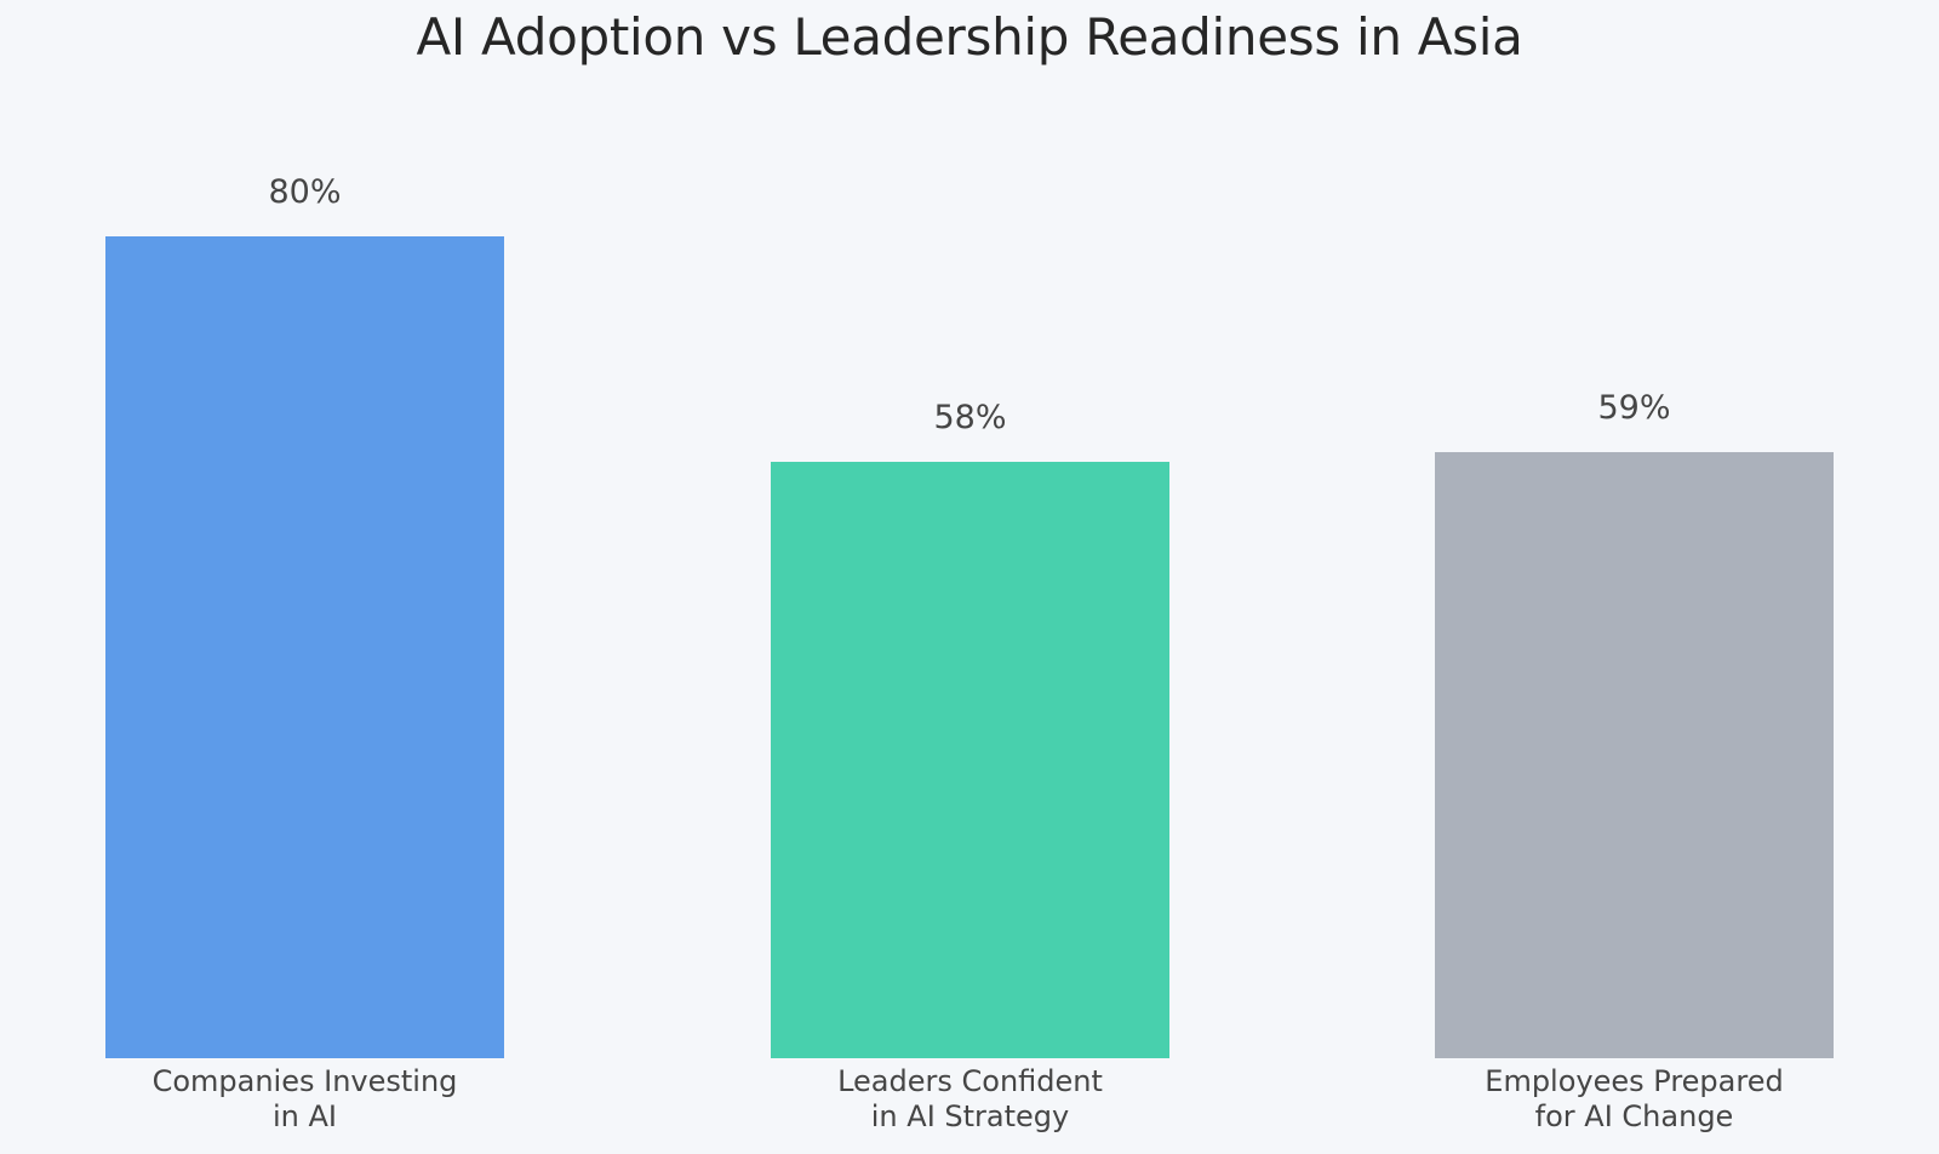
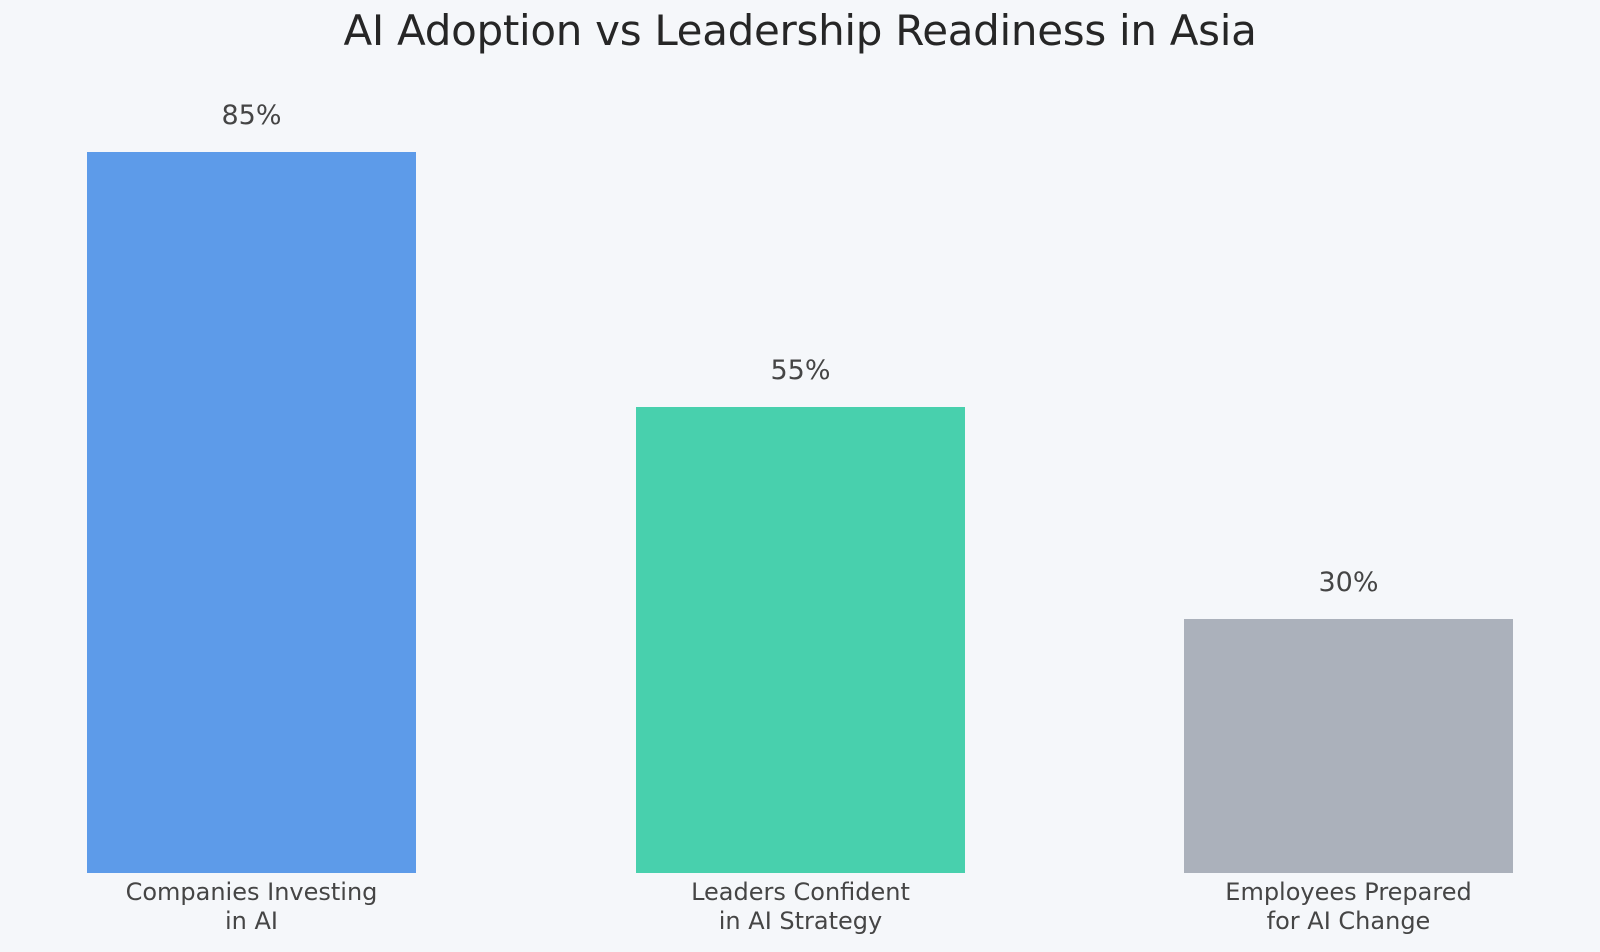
Companies Investing in AI: 80% -> 85%
Leaders Confident in AI Strategy: 58% -> 55%
Employees Prepared for AI Change: 59% -> 30%
